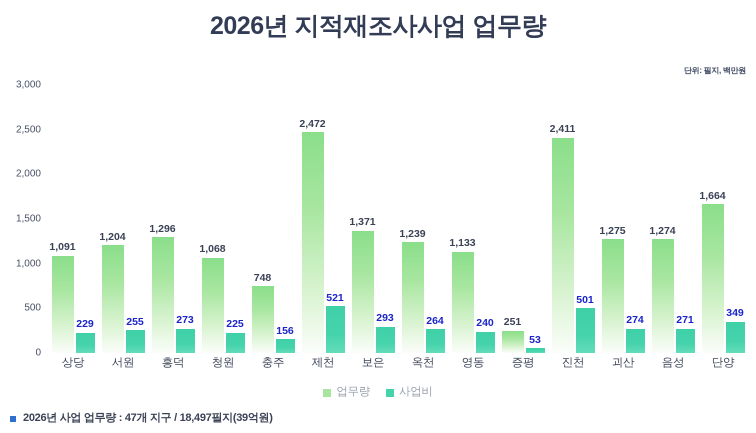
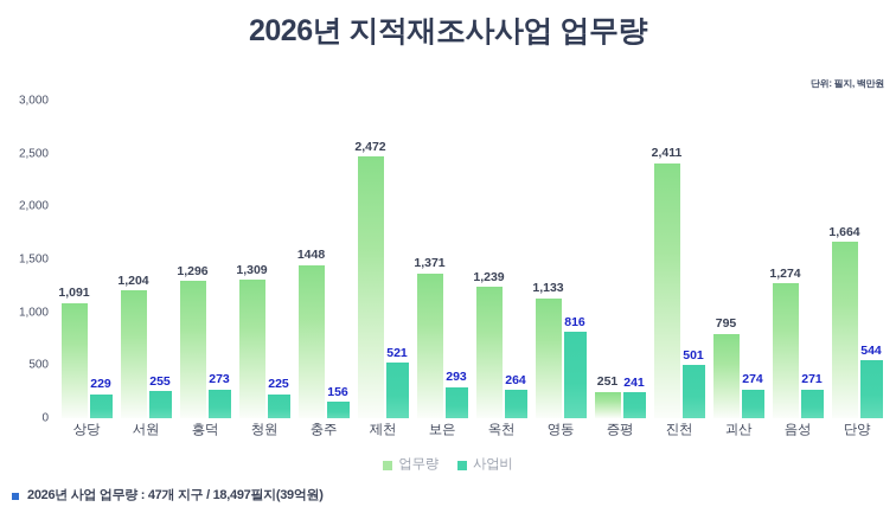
업무량/청원: 1,068 -> 1,309
업무량/충주: 748 -> 1448
사업비/영동: 240 -> 816
사업비/증평: 53 -> 241
업무량/괴산: 1,275 -> 795
사업비/단양: 349 -> 544
